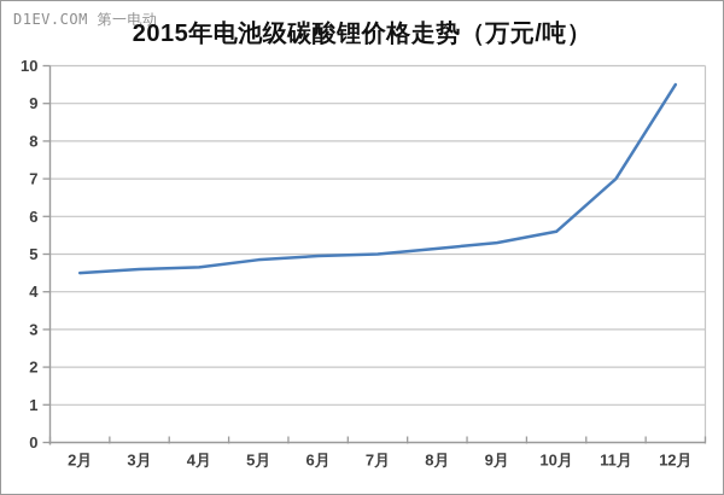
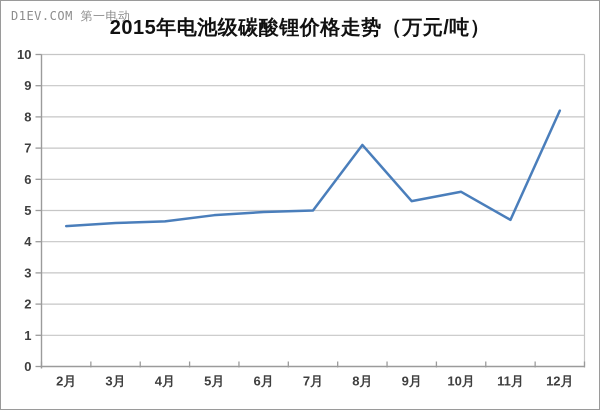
8月: 5.2 -> 7.1
11月: 7.0 -> 4.7
12月: 9.5 -> 8.2
